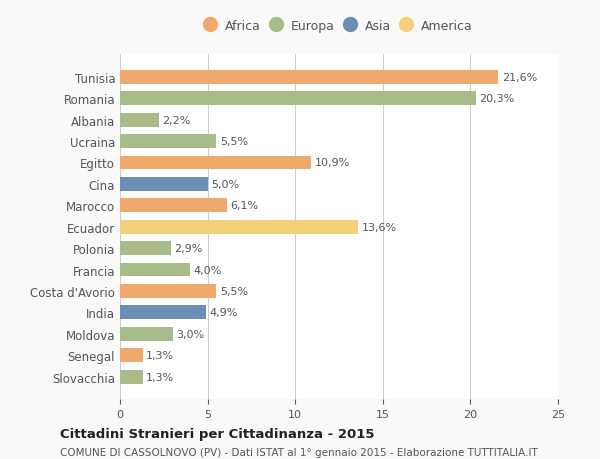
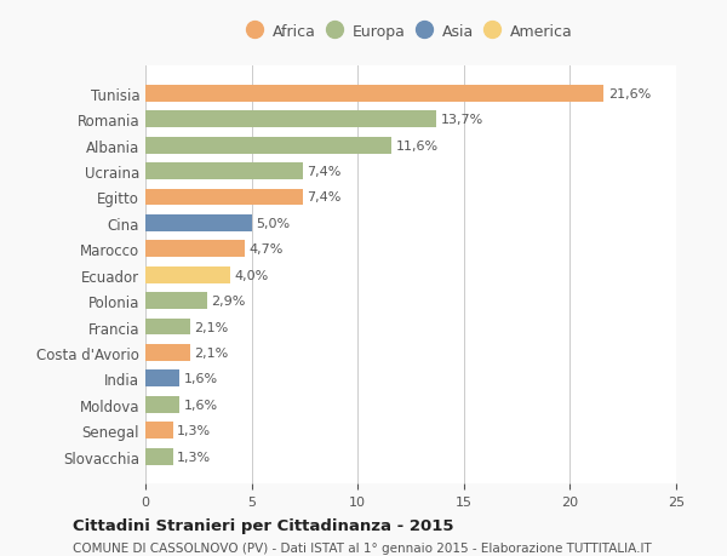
Romania: 20,3% -> 13,7%
Albania: 2,2% -> 11,6%
Ucraina: 5,5% -> 7,4%
Egitto: 10,9% -> 7,4%
Marocco: 6,1% -> 4,7%
Ecuador: 13,6% -> 4,0%
Francia: 4,0% -> 2,1%
Costa d'Avorio: 5,5% -> 2,1%
India: 4,9% -> 1,6%
Moldova: 3,0% -> 1,6%
